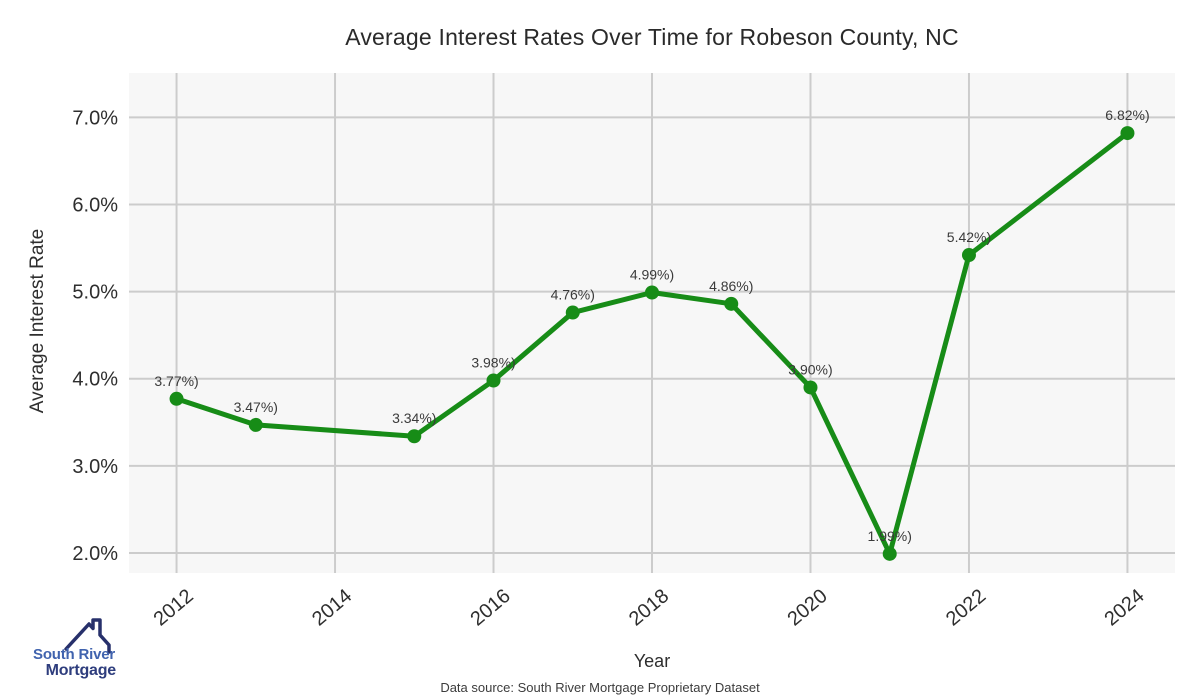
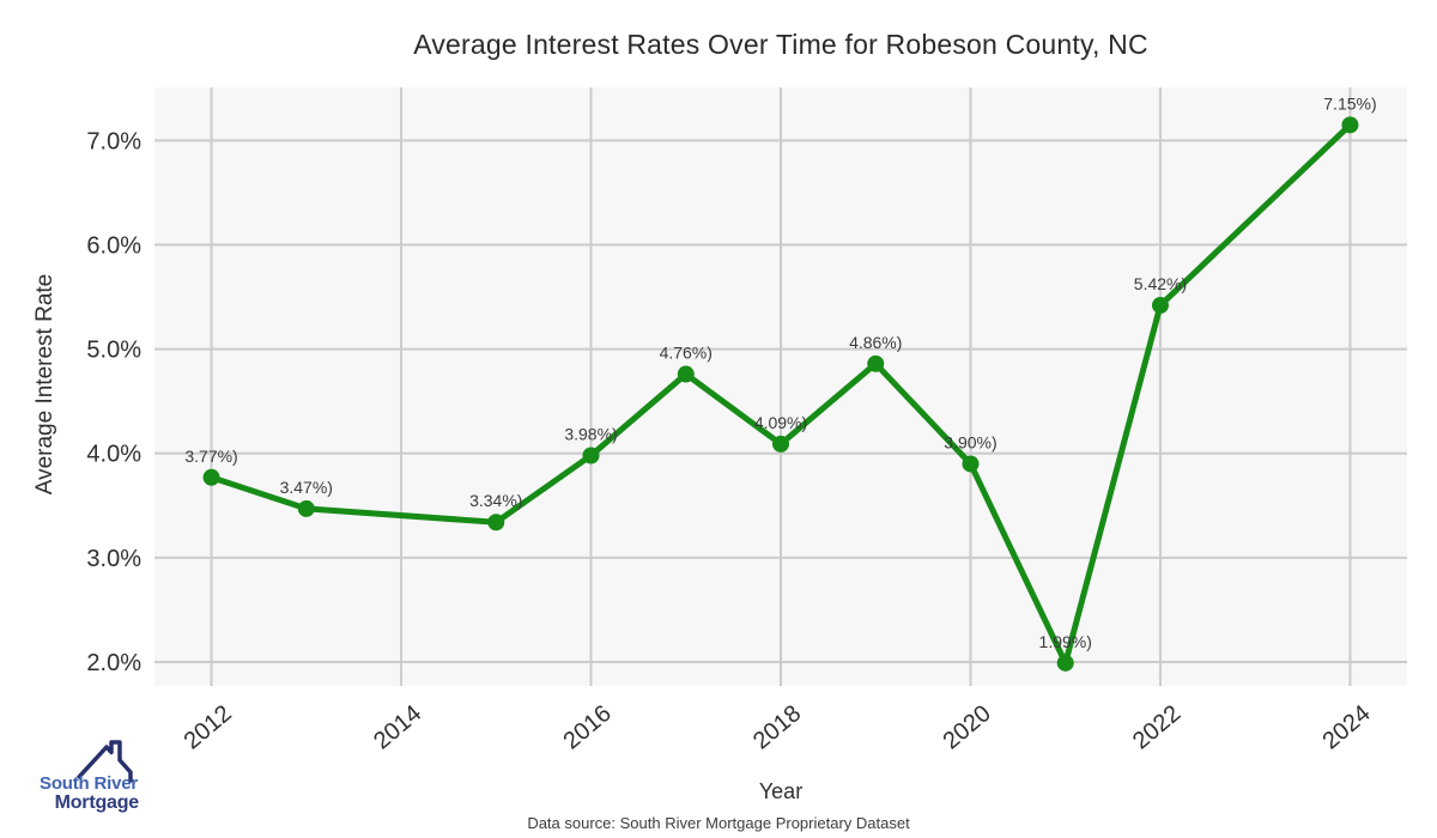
2018: 4.99% -> 4.09%
2024: 6.82% -> 7.15%
